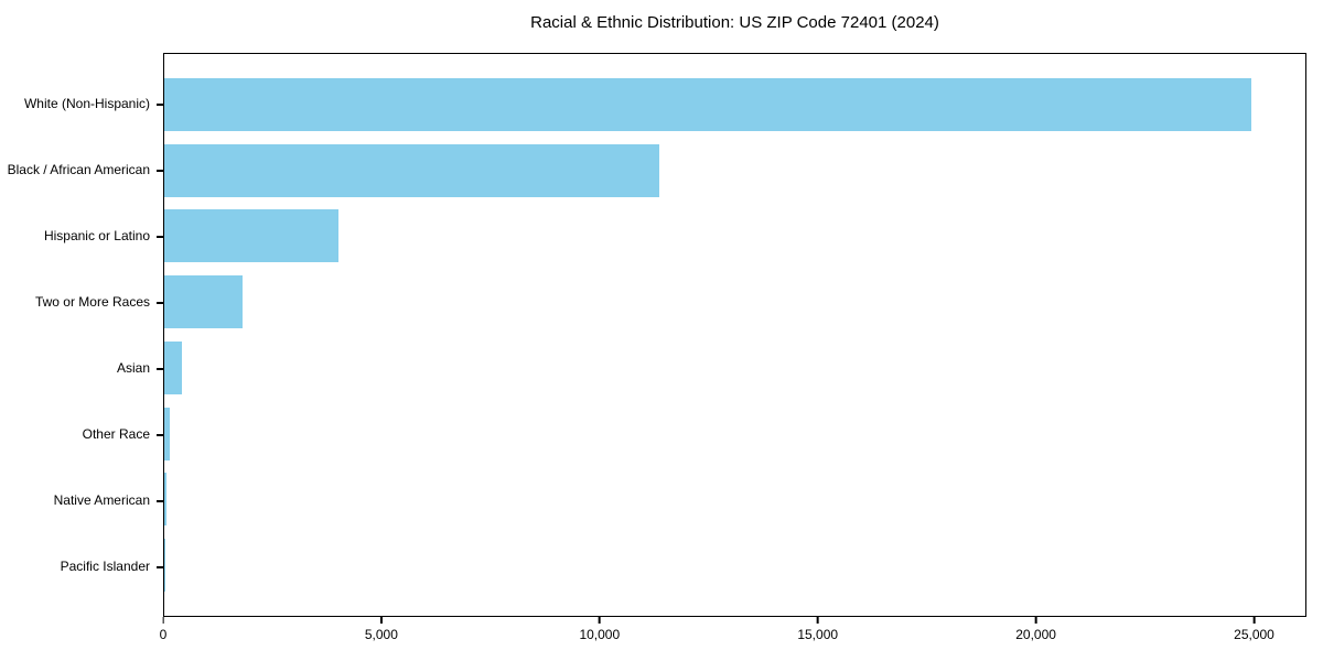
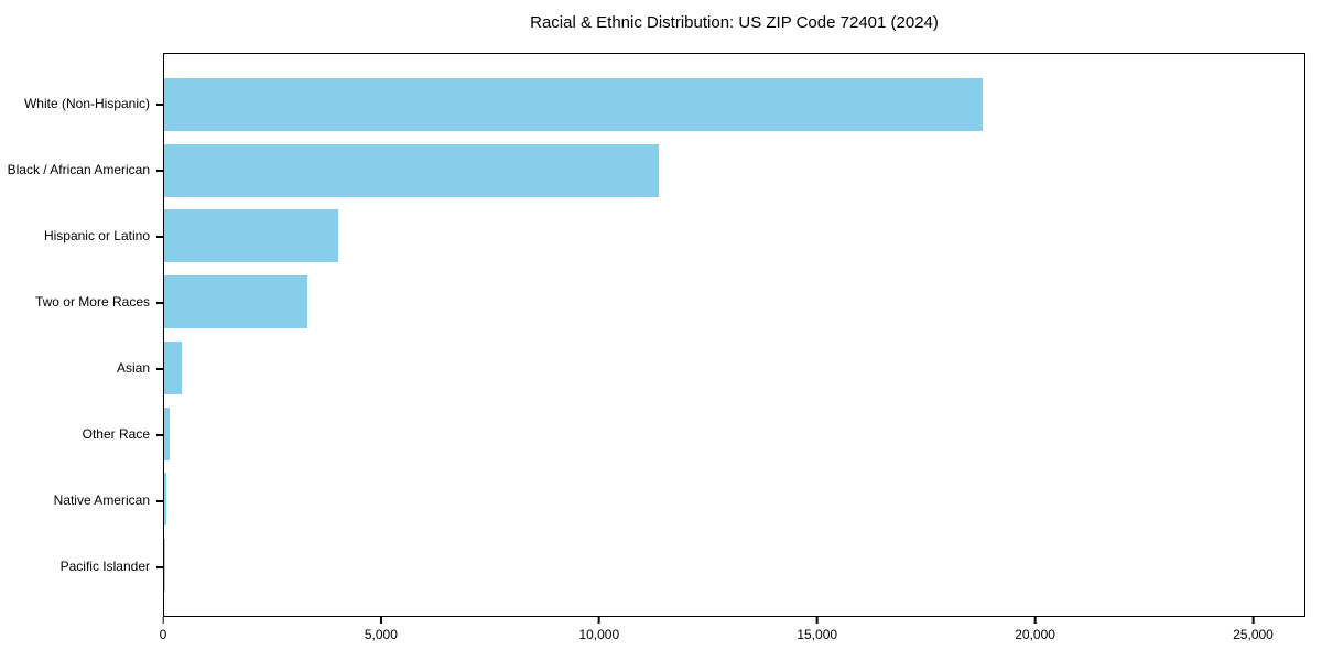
White (Non-Hispanic): 25000 -> 18800
Two or More Races: 1800 -> 3300
